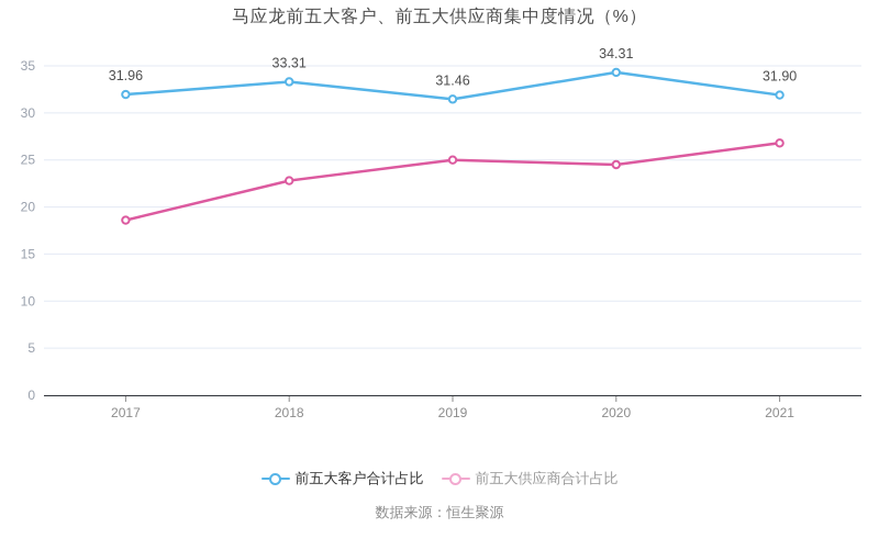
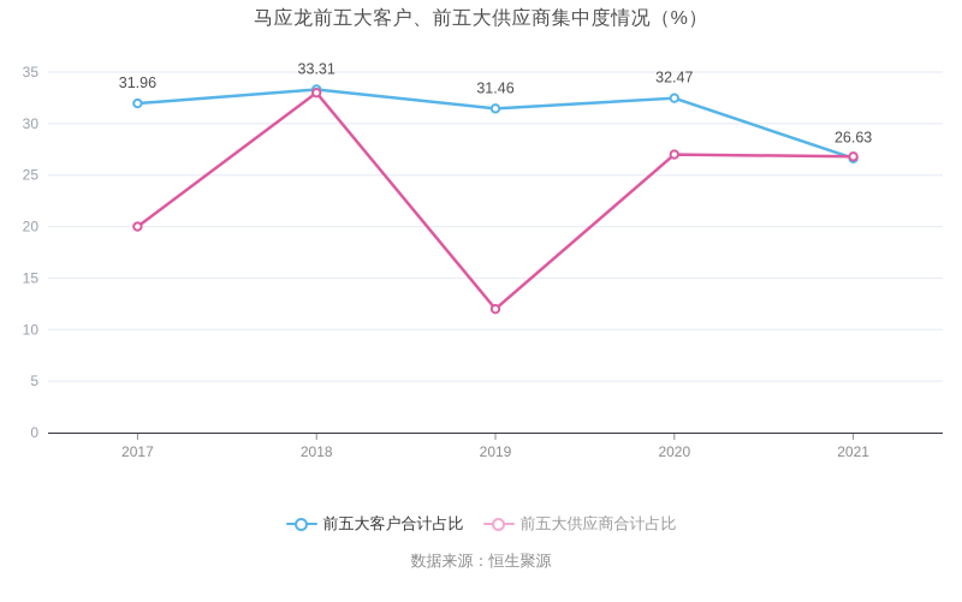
前五大供应商合计占比/2017: 19 -> 20
前五大供应商合计占比/2018: 23 -> 33
前五大供应商合计占比/2019: 25 -> 12
前五大客户合计占比/2020: 34.31 -> 32.47
前五大供应商合计占比/2020: 24 -> 27
前五大客户合计占比/2021: 31.90 -> 26.63
